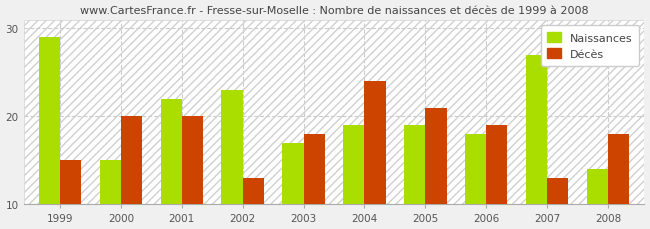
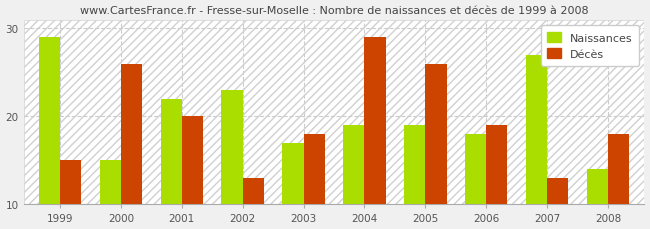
Décès/2000: 20 -> 26
Décès/2004: 24 -> 29
Décès/2005: 21 -> 26
